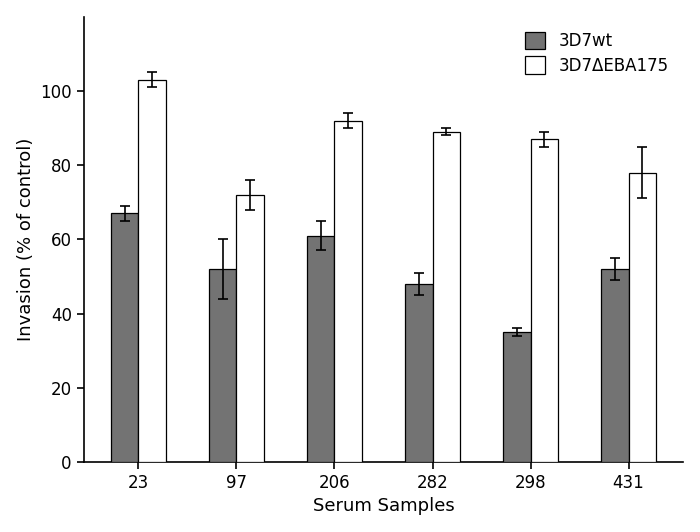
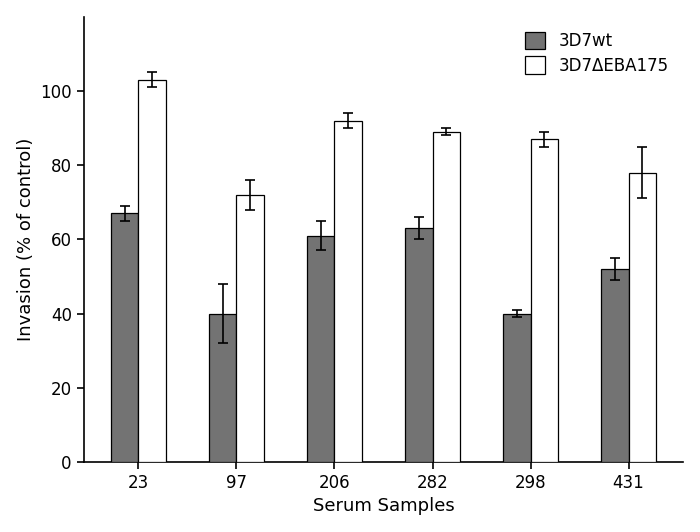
3D7wt/97: 52 -> 40
3D7wt/282: 48 -> 63
3D7wt/298: 35 -> 40
